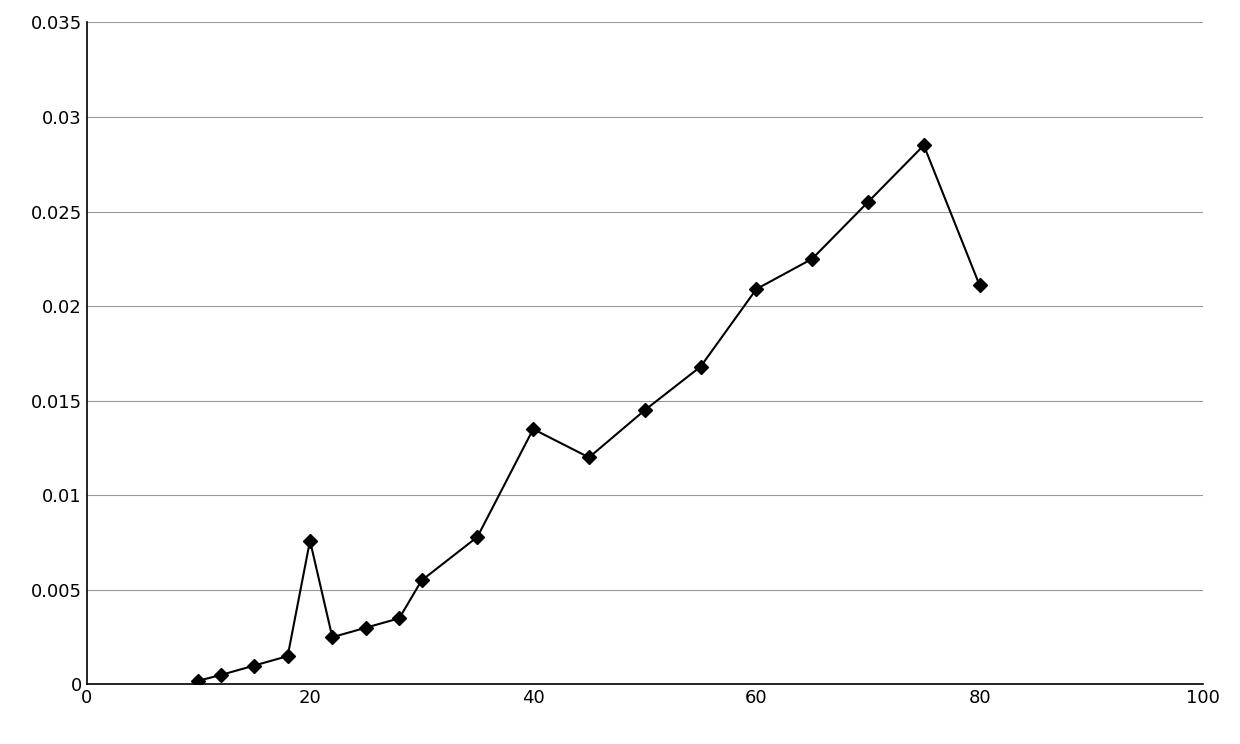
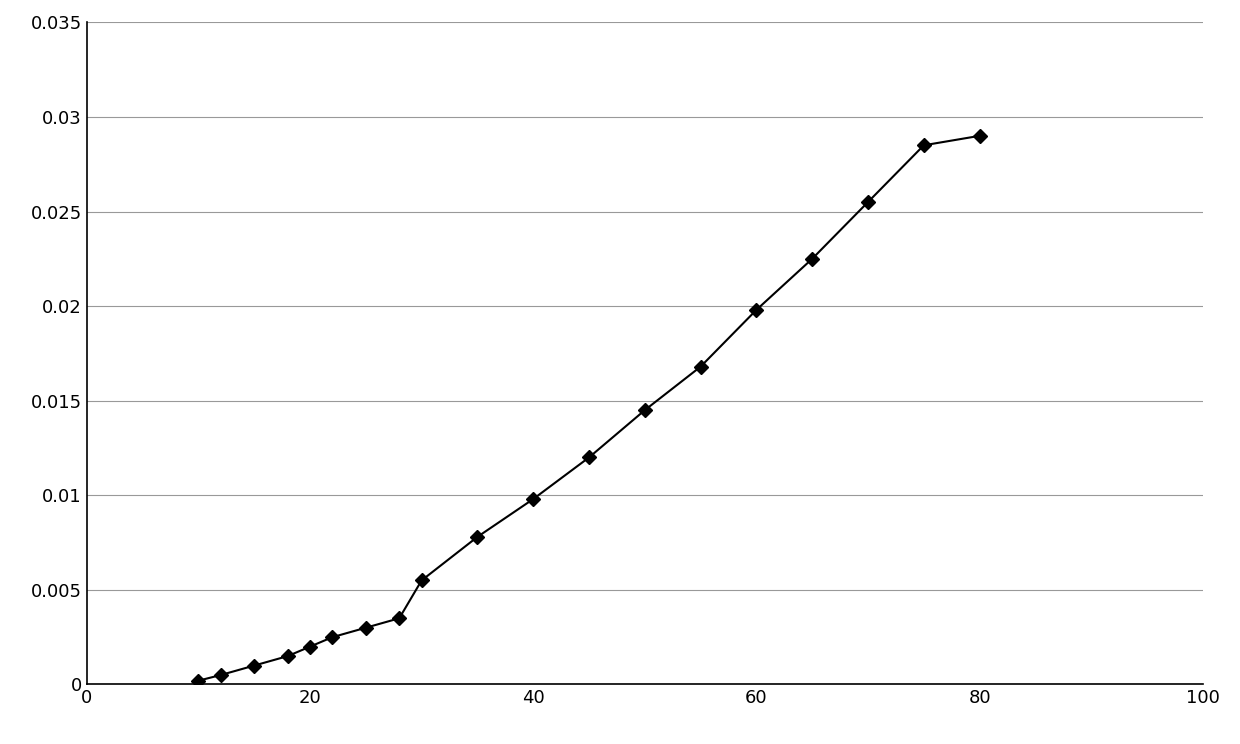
20: 0.0076 -> 0.0020
40: 0.0135 -> 0.0098
60: 0.0209 -> 0.0198
80: 0.0211 -> 0.0290
